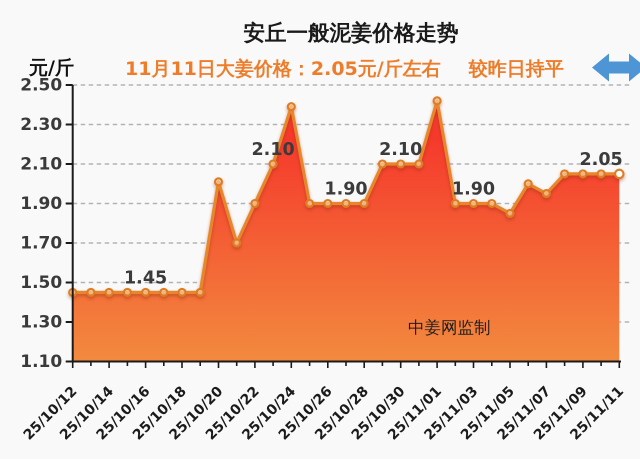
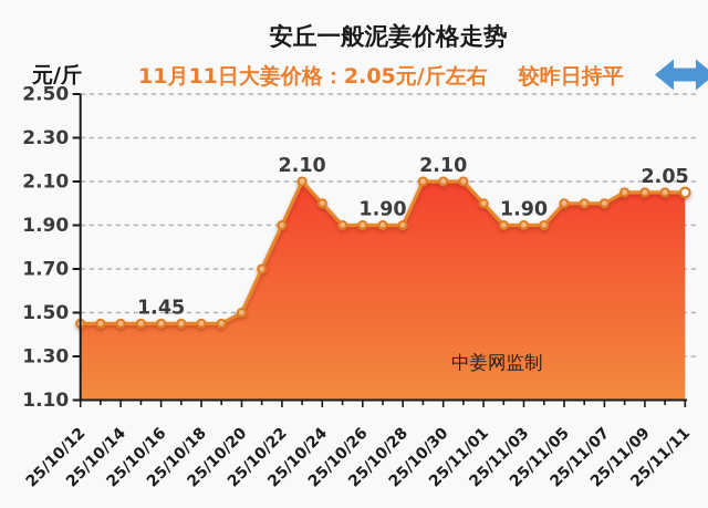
25/10/20: 2.01 -> 1.50
25/10/24: 2.39 -> 2.00
25/11/01: 2.42 -> 2.00
25/11/05: 1.85 -> 2.00
25/11/07: 1.95 -> 2.00
